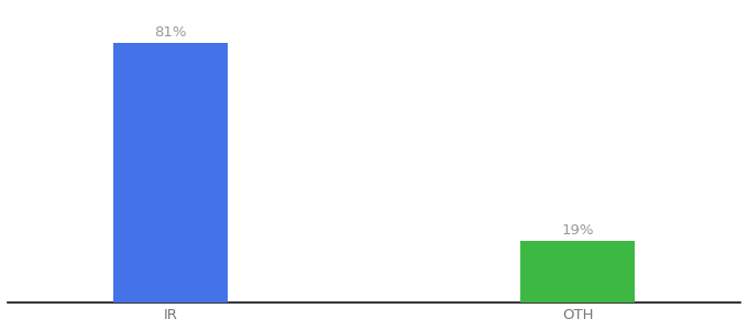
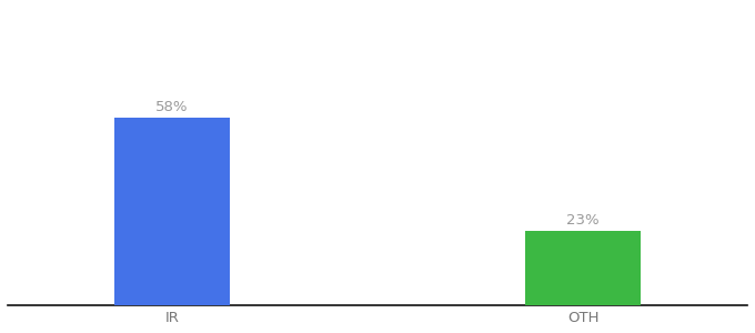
IR: 81% -> 58%
OTH: 19% -> 23%
